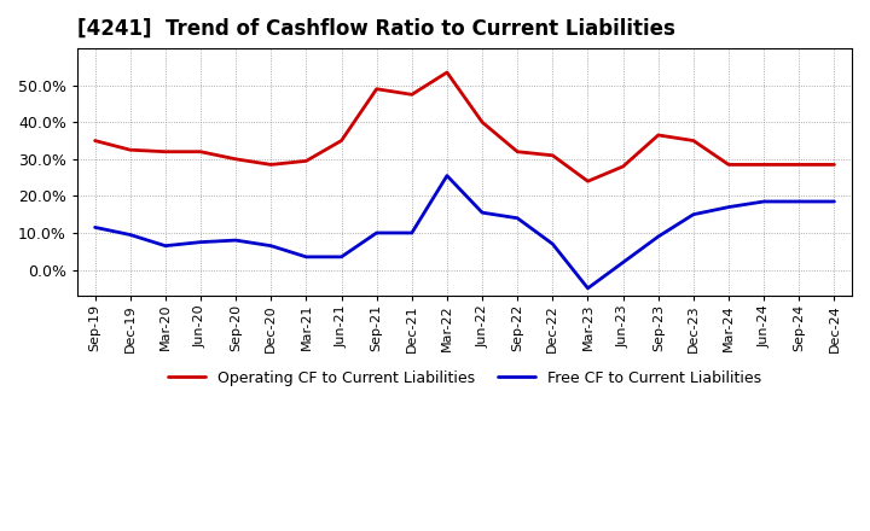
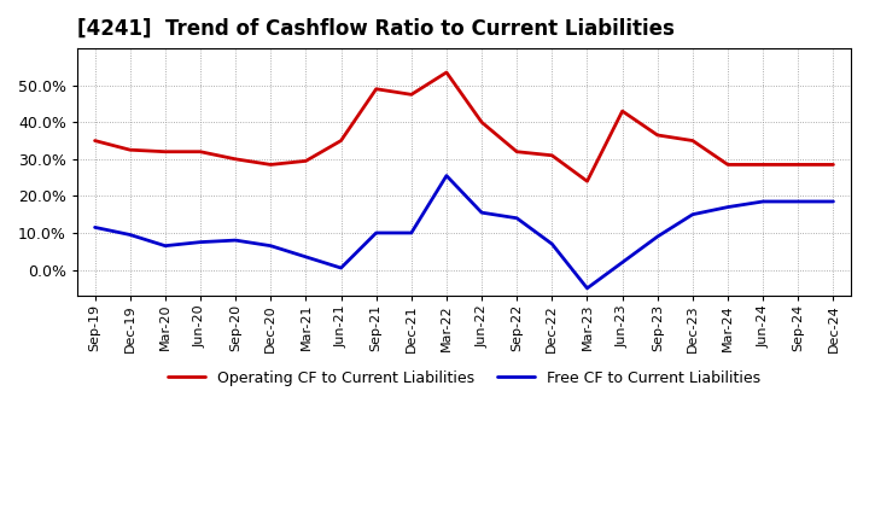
Free CF to Current Liabilities/Jun-21: 3.5% -> 0.5%
Operating CF to Current Liabilities/Jun-23: 28.0% -> 43.0%
